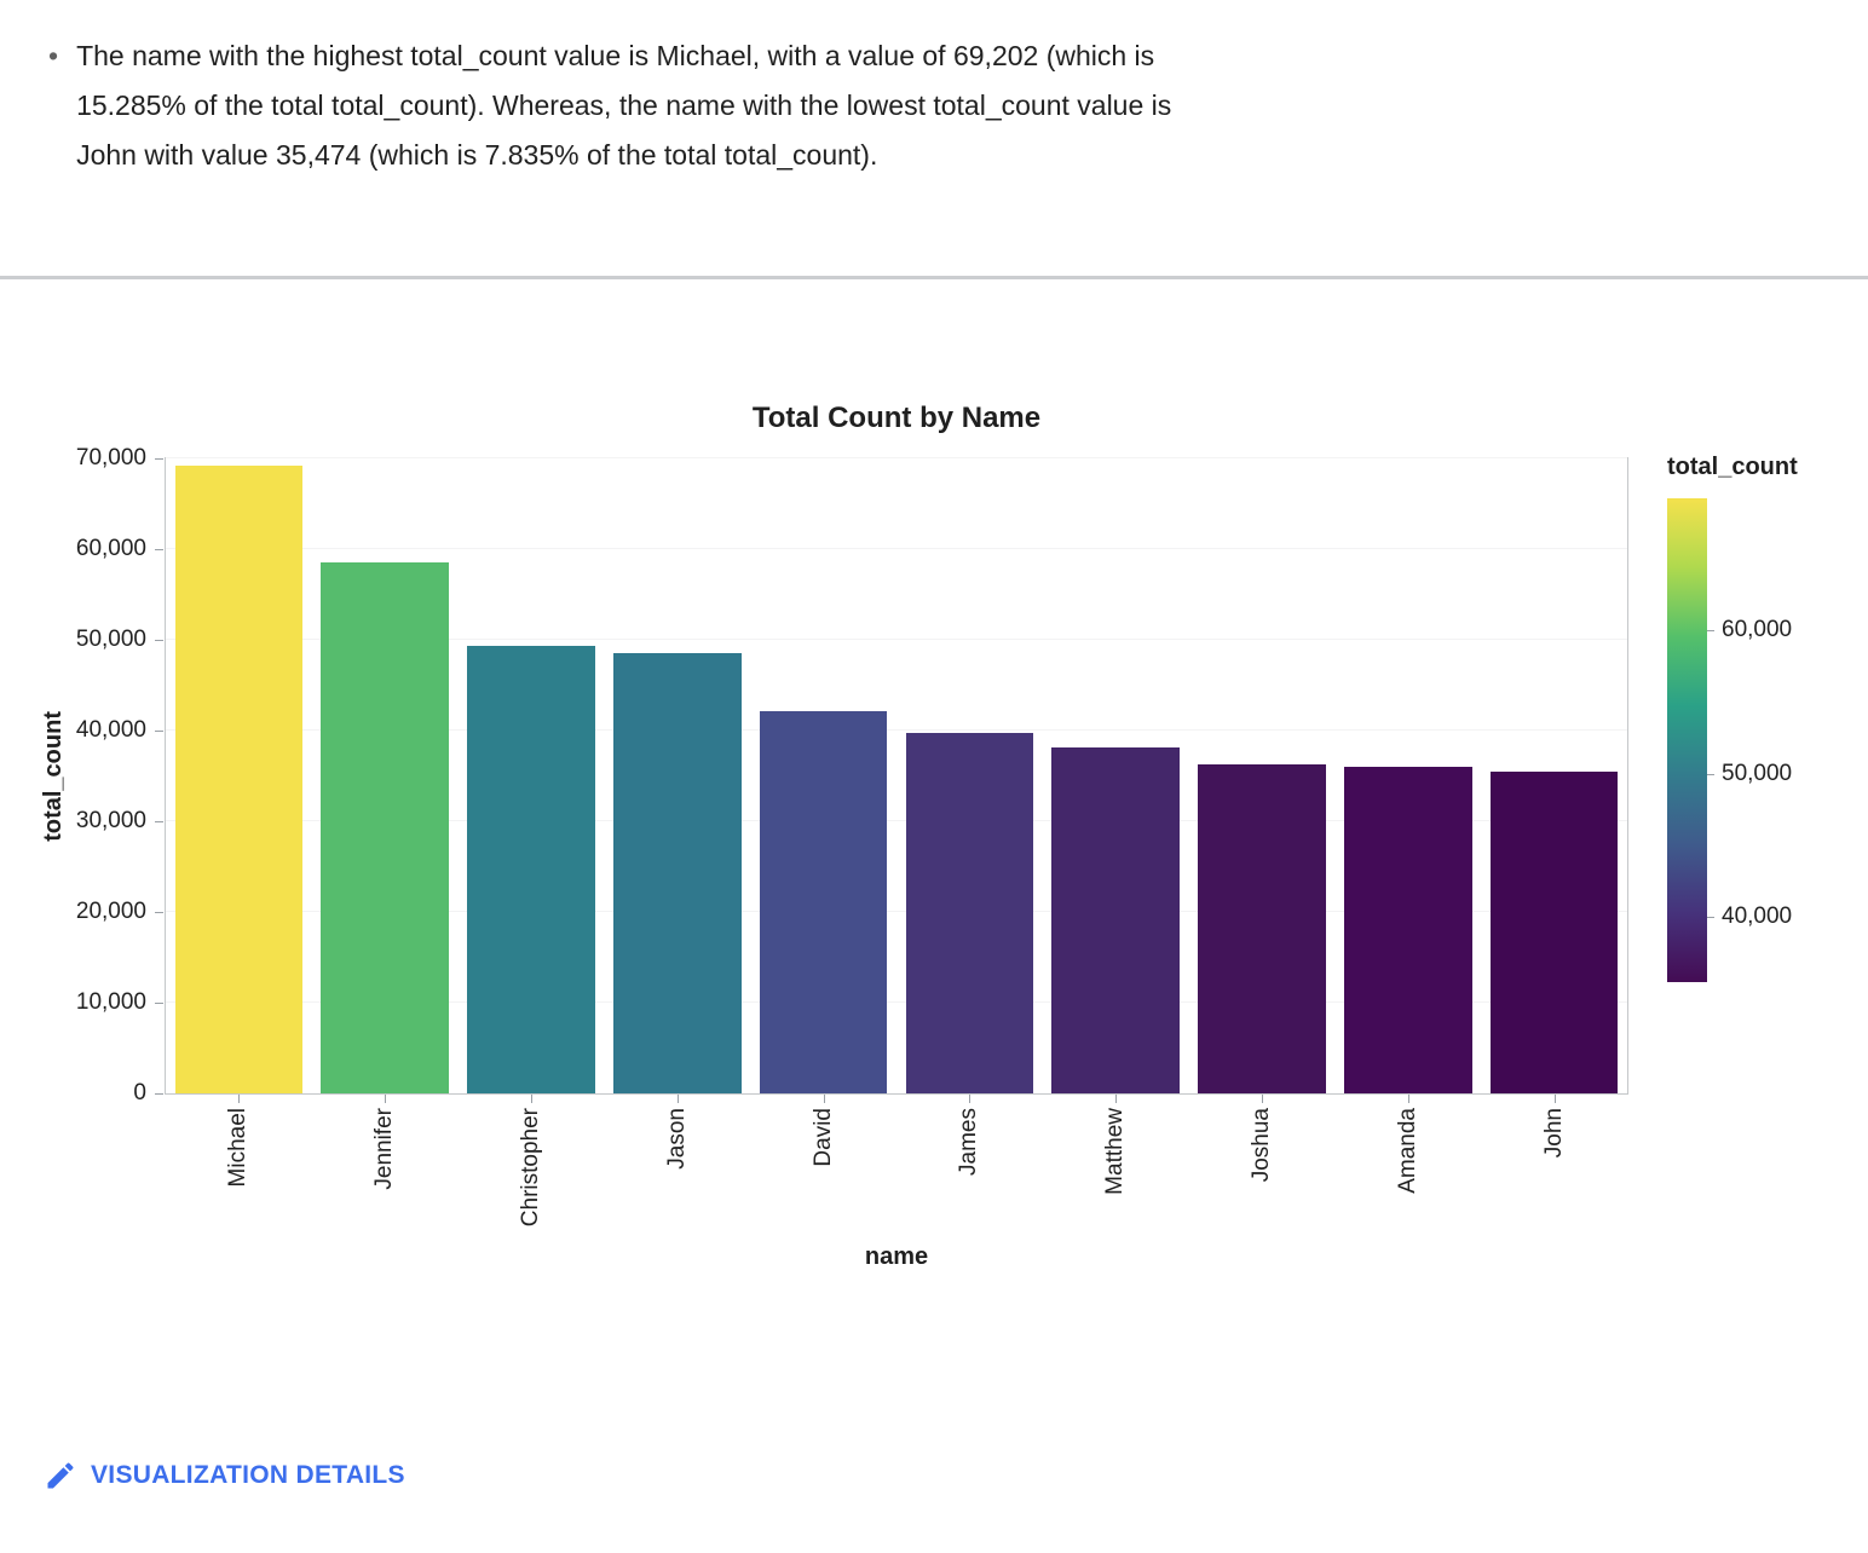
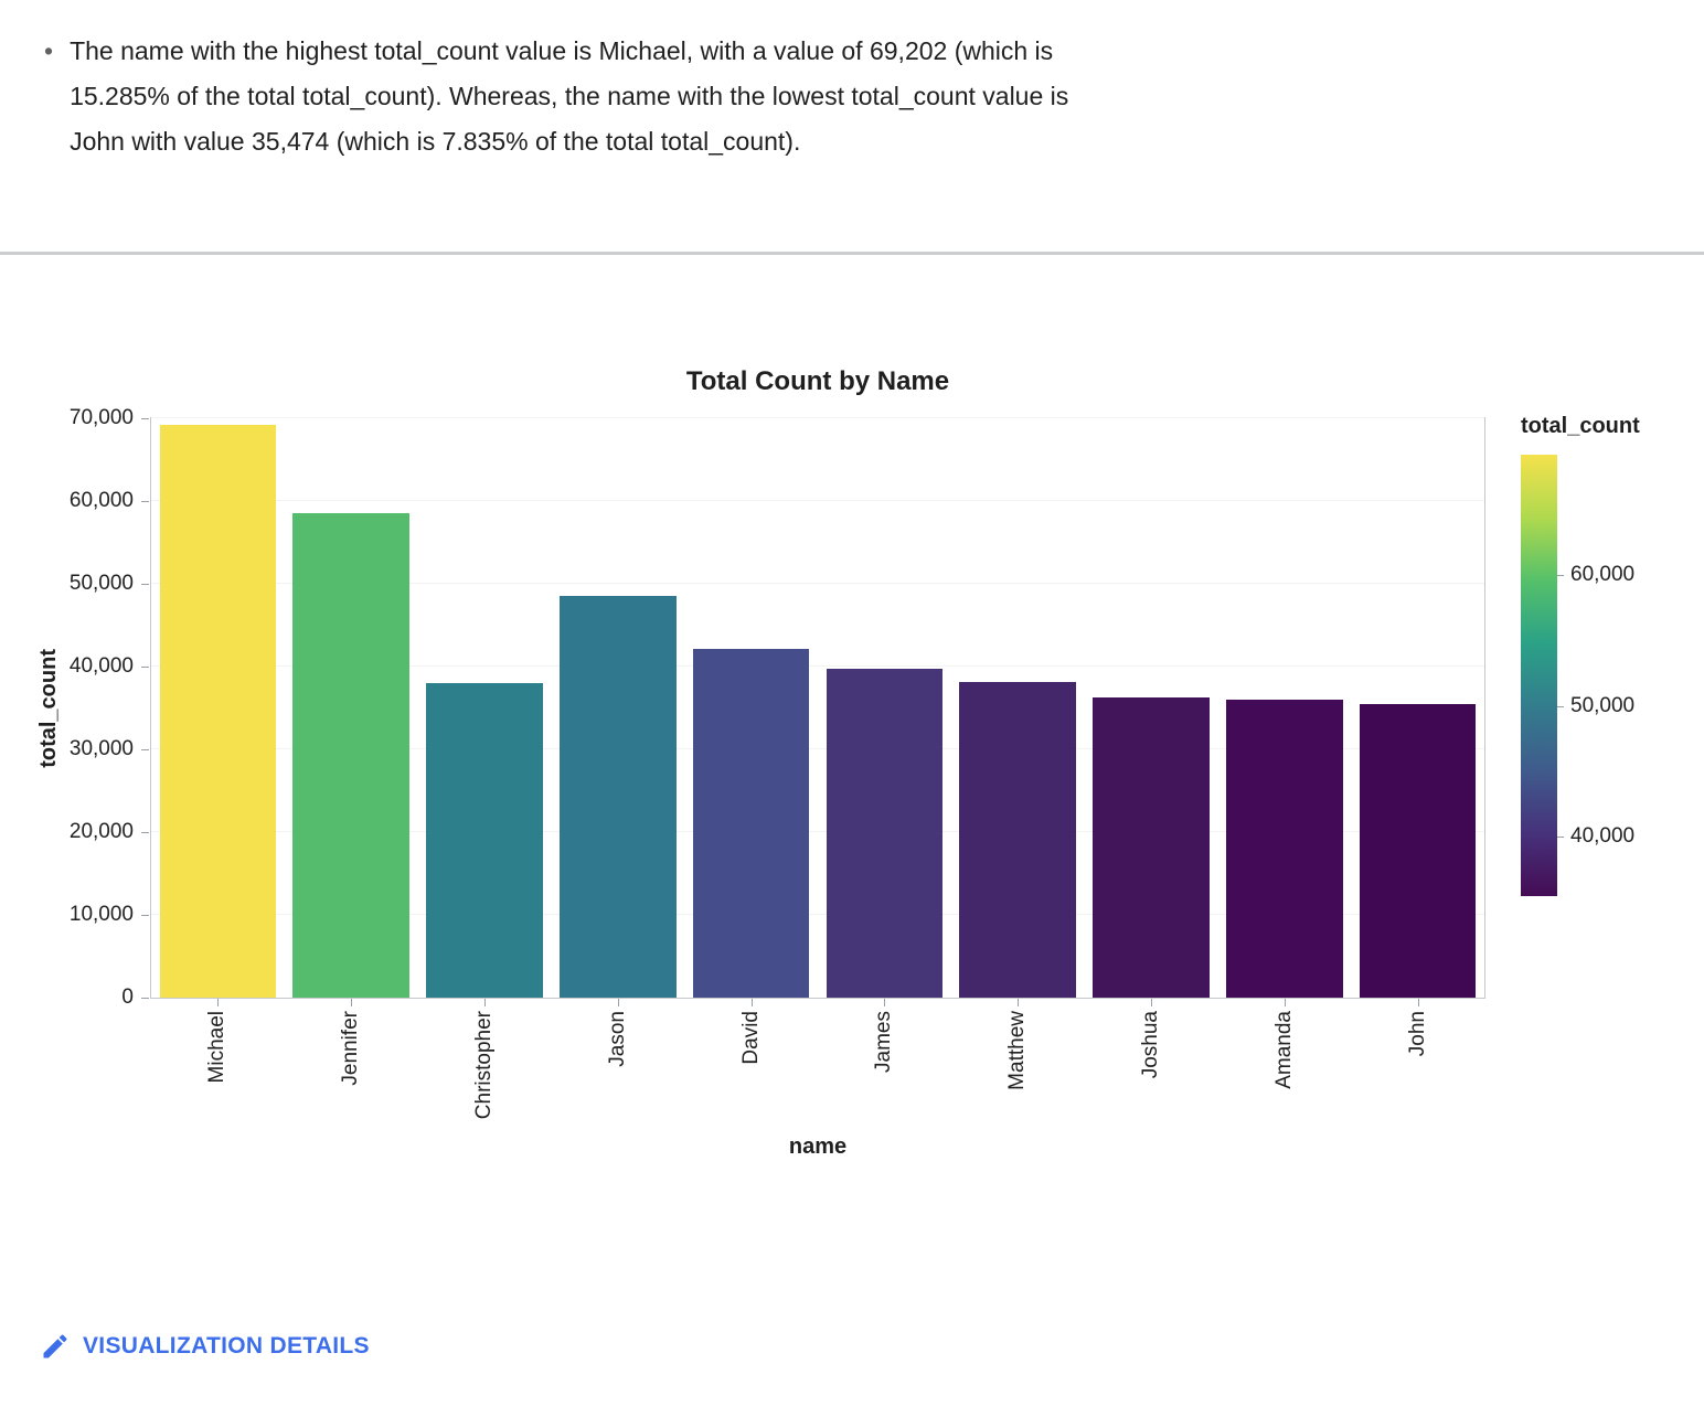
Christopher: 49000 -> 38000
